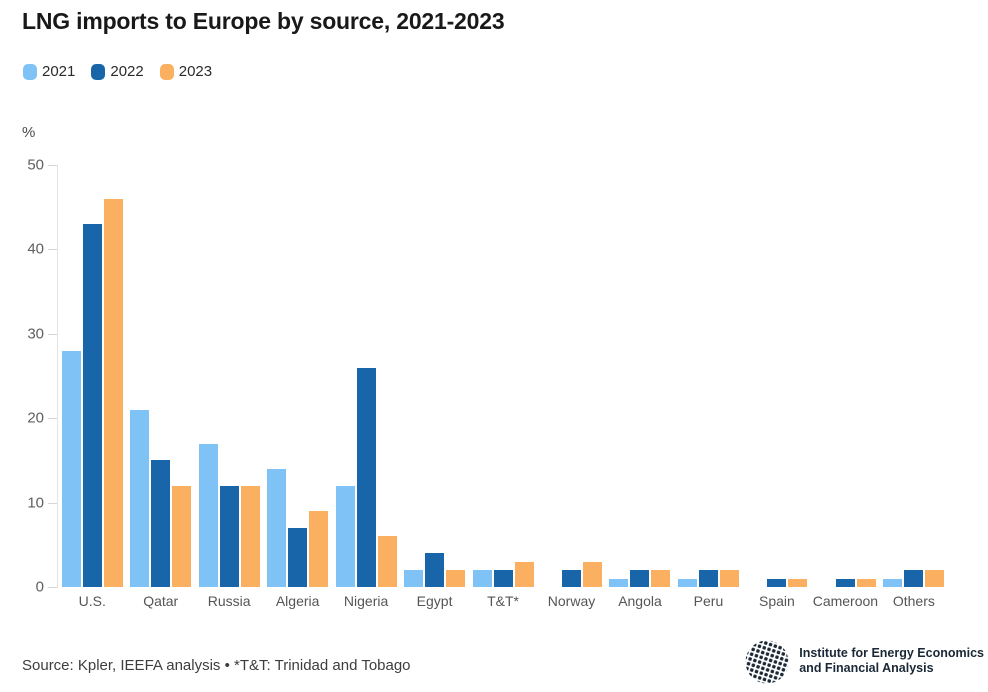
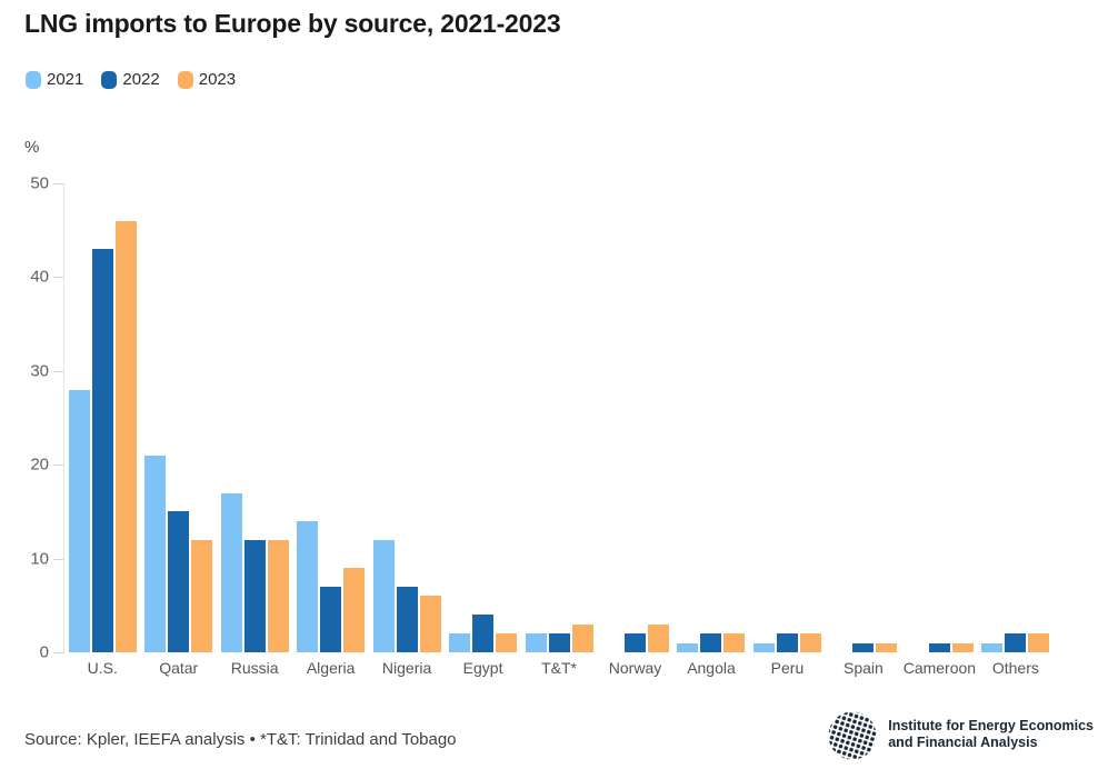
2022/Nigeria: 26 -> 7
